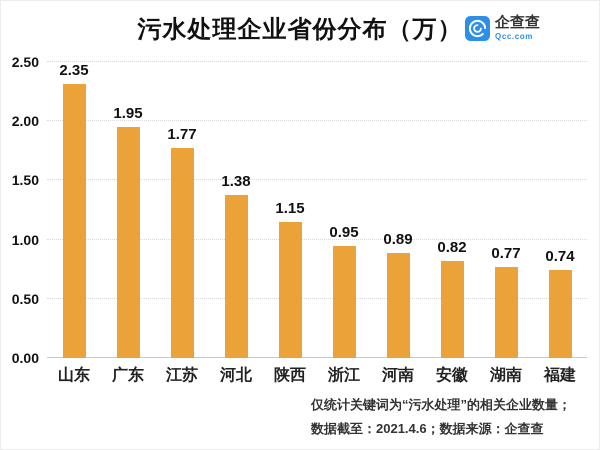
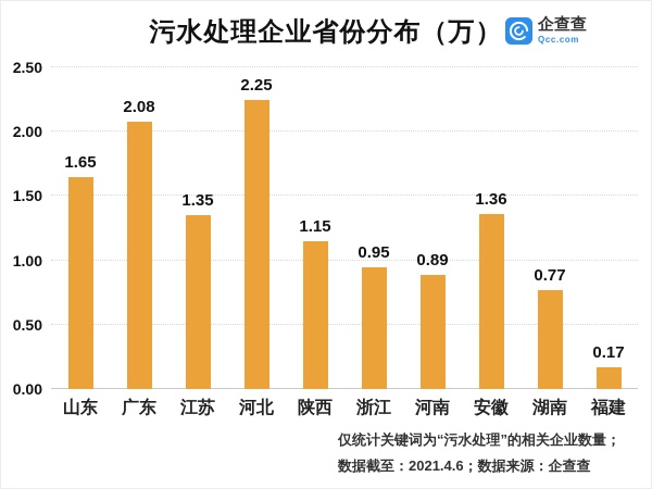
山东: 2.35 -> 1.65
广东: 1.95 -> 2.08
江苏: 1.77 -> 1.35
河北: 1.38 -> 2.25
安徽: 0.82 -> 1.36
福建: 0.74 -> 0.17
